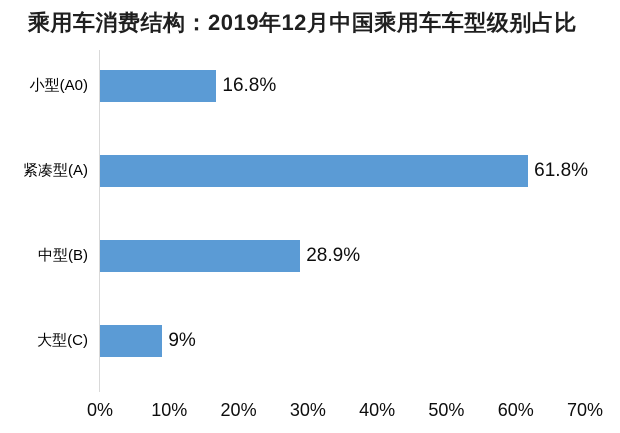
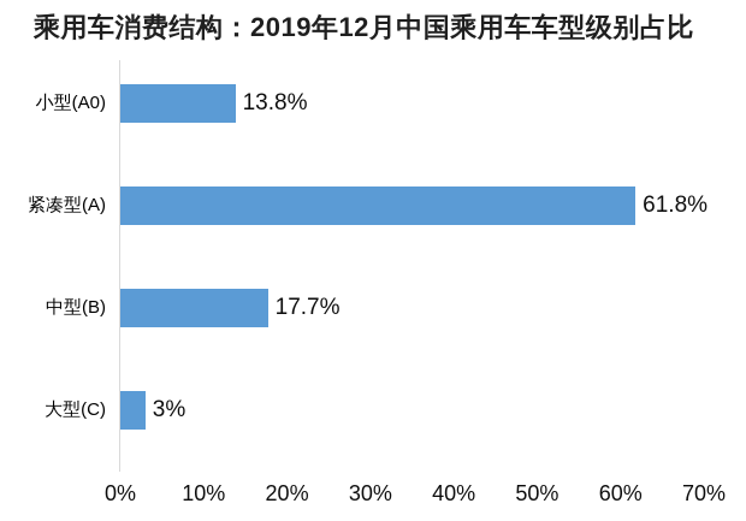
小型(A0): 16.8% -> 13.8%
中型(B): 28.9% -> 17.7%
大型(C): 9% -> 3%
